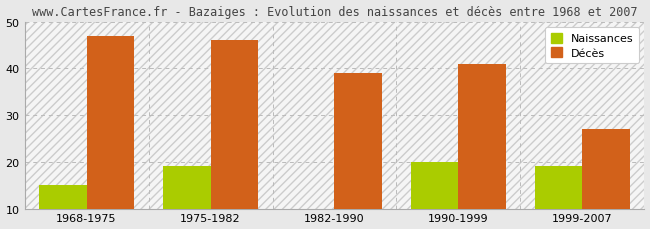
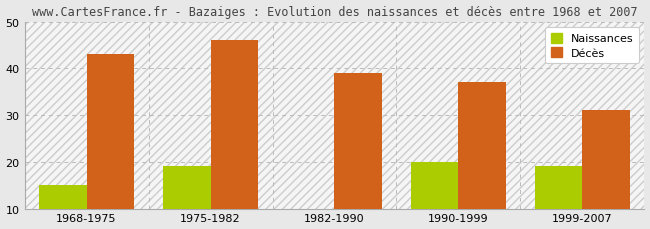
Décès/1968-1975: 47 -> 43
Décès/1990-1999: 41 -> 37
Décès/1999-2007: 27 -> 31
